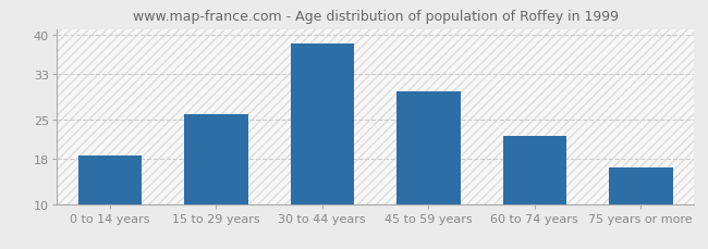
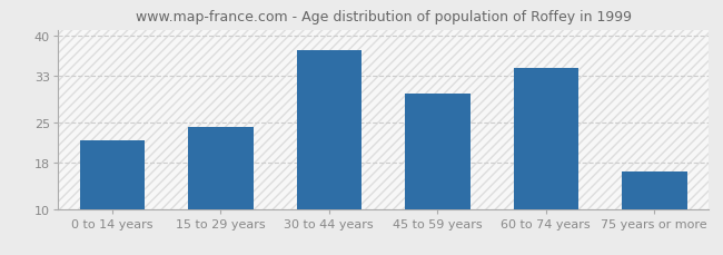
0 to 14 years: 18.5 -> 21.8
15 to 29 years: 26.0 -> 24.2
30 to 44 years: 38.5 -> 37.4
60 to 74 years: 22.0 -> 34.4
